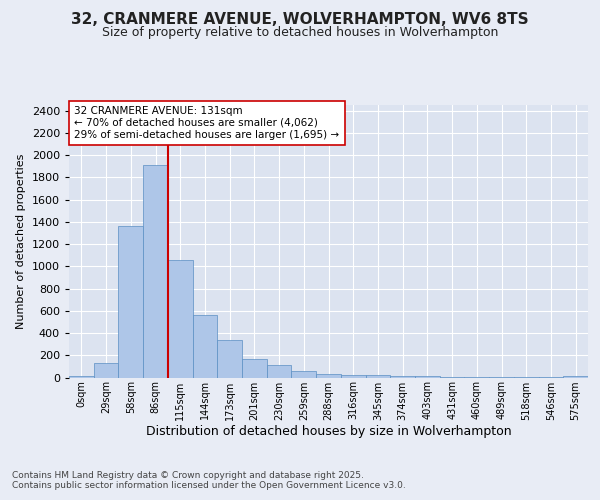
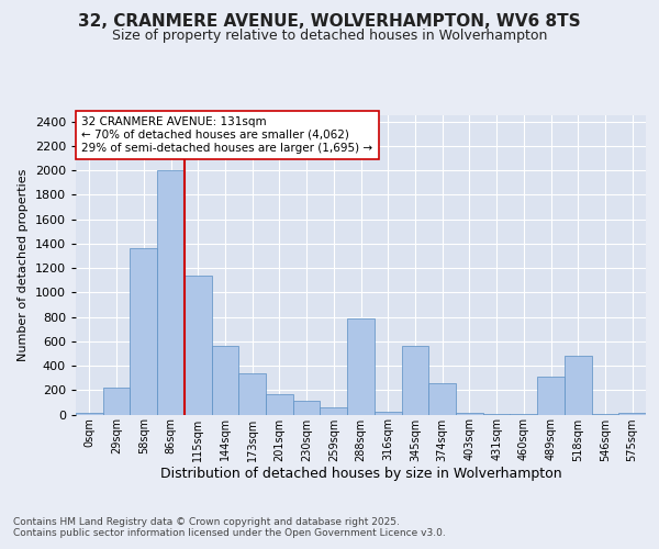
29sqm: 130 -> 220
86sqm: 1910 -> 2000
115sqm: 1060 -> 1140
288sqm: 40 -> 790
345sqm: 20 -> 560
374sqm: 20 -> 260
489sqm: 0 -> 310
518sqm: 0 -> 480
